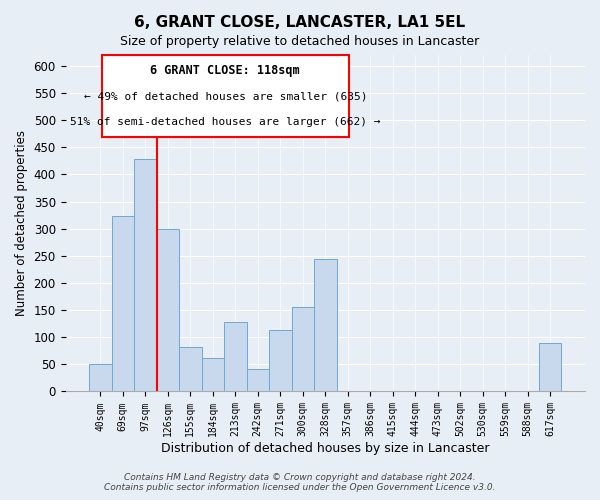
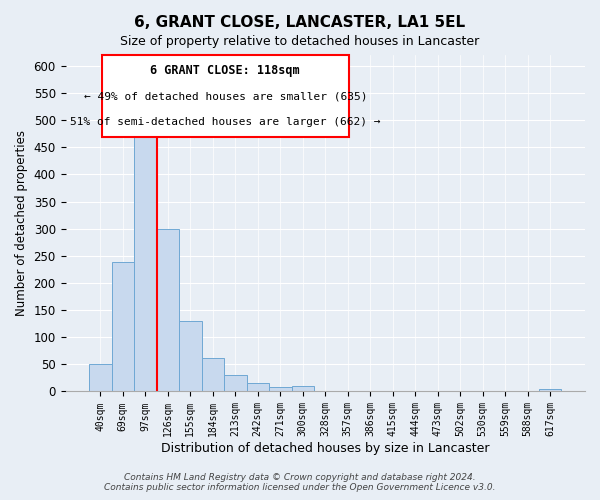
69sqm: 324 -> 238
97sqm: 428 -> 470
155sqm: 82 -> 130
213sqm: 128 -> 30
242sqm: 42 -> 15
271sqm: 114 -> 8
300sqm: 156 -> 10
328sqm: 244 -> 1
617sqm: 90 -> 5
